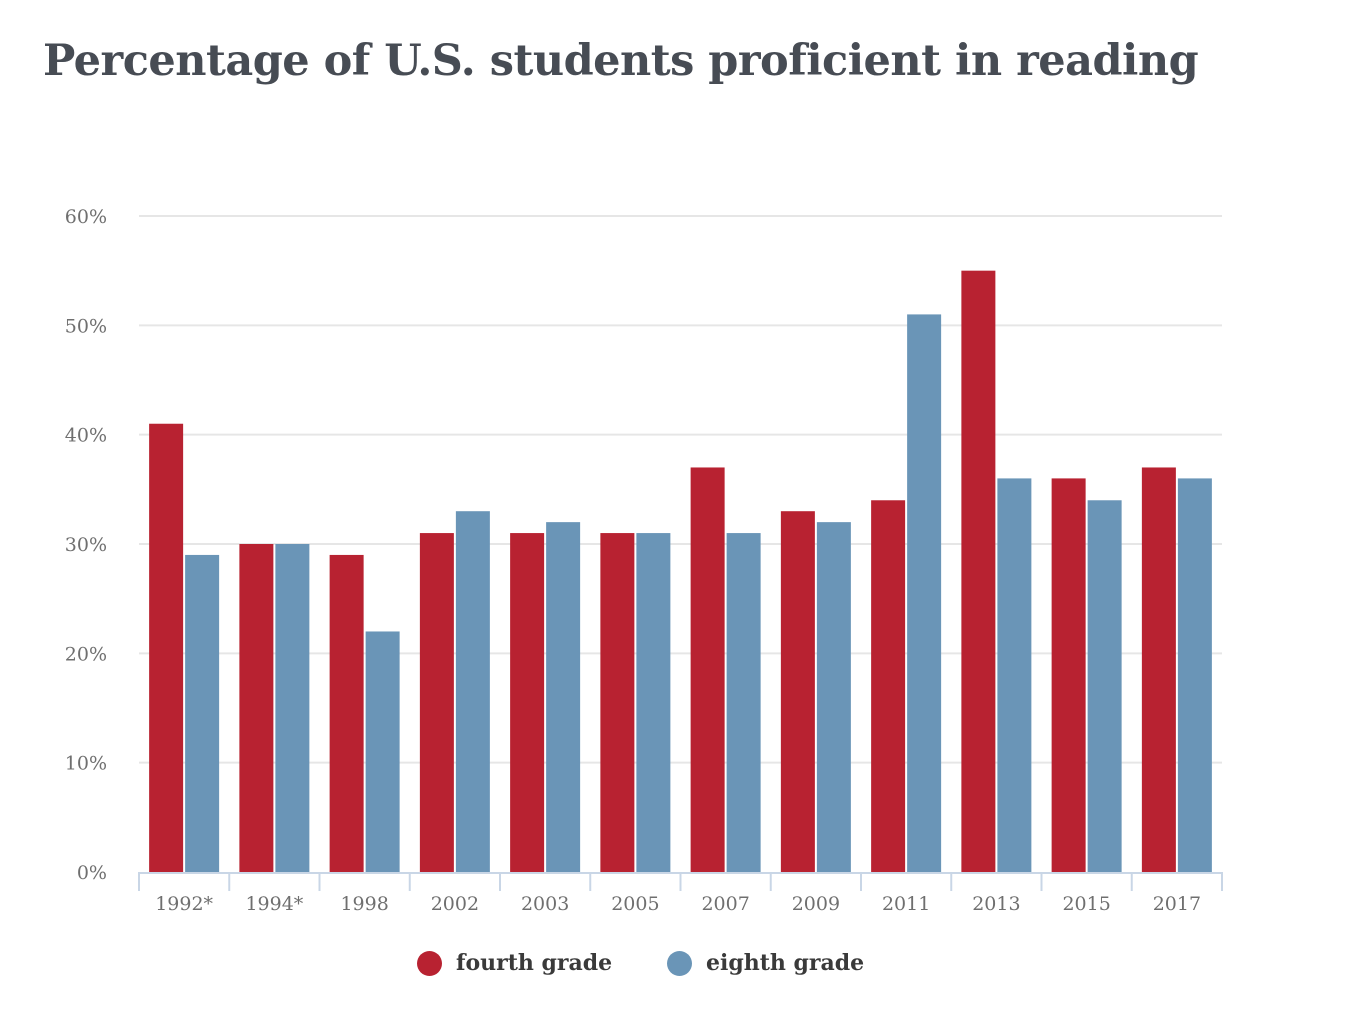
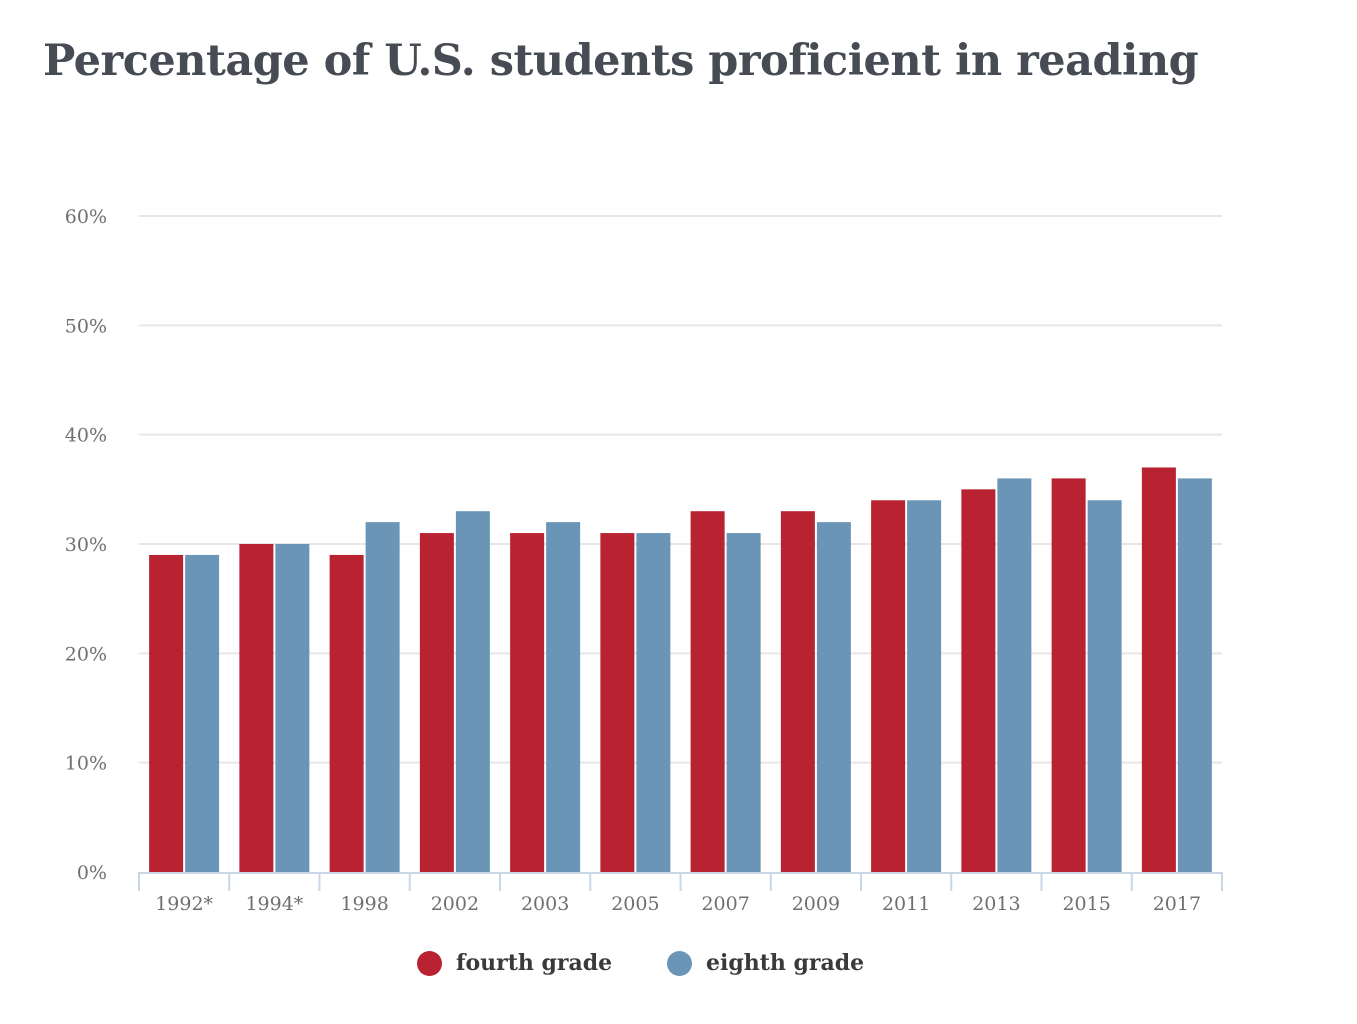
fourth grade/1992*: 41% -> 29%
eighth grade/1998: 22% -> 32%
fourth grade/2007: 37% -> 33%
eighth grade/2011: 51% -> 34%
fourth grade/2013: 55% -> 35%
